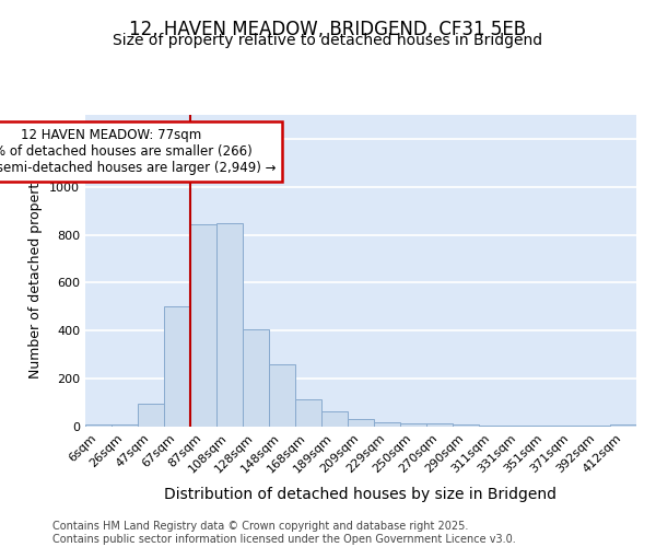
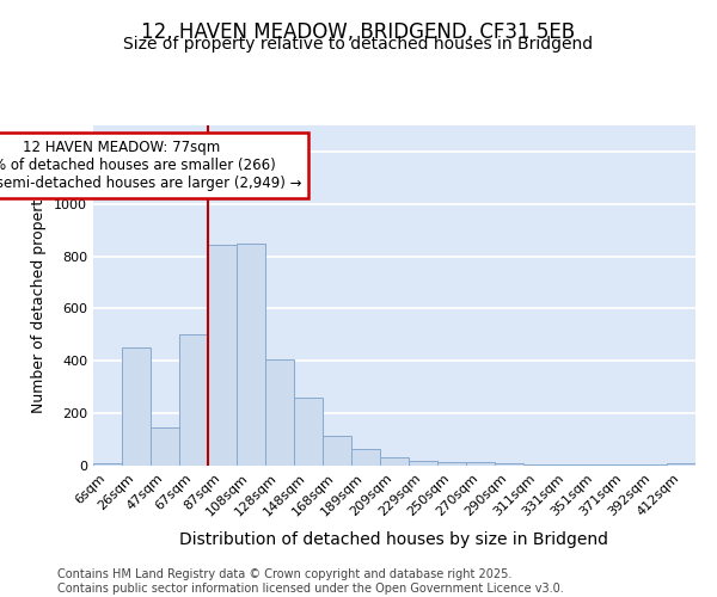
26sqm: 10 -> 450
47sqm: 95 -> 145
